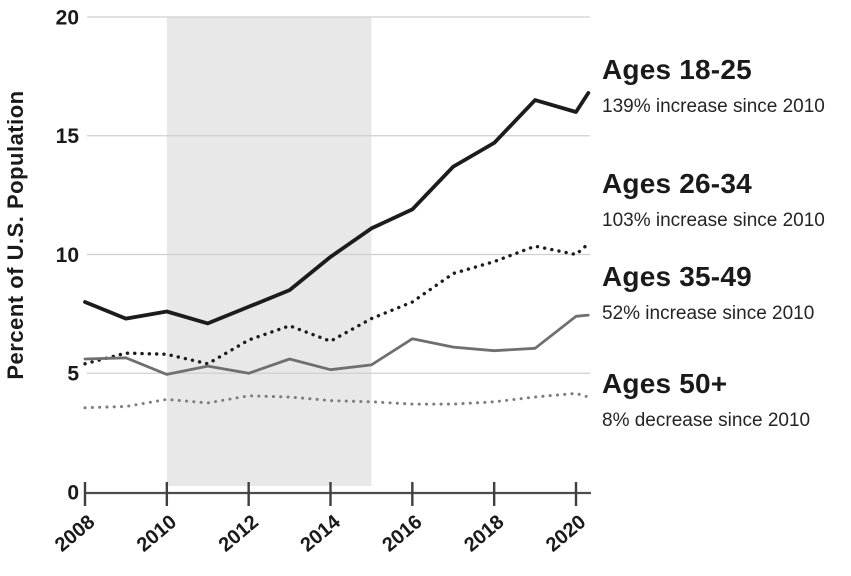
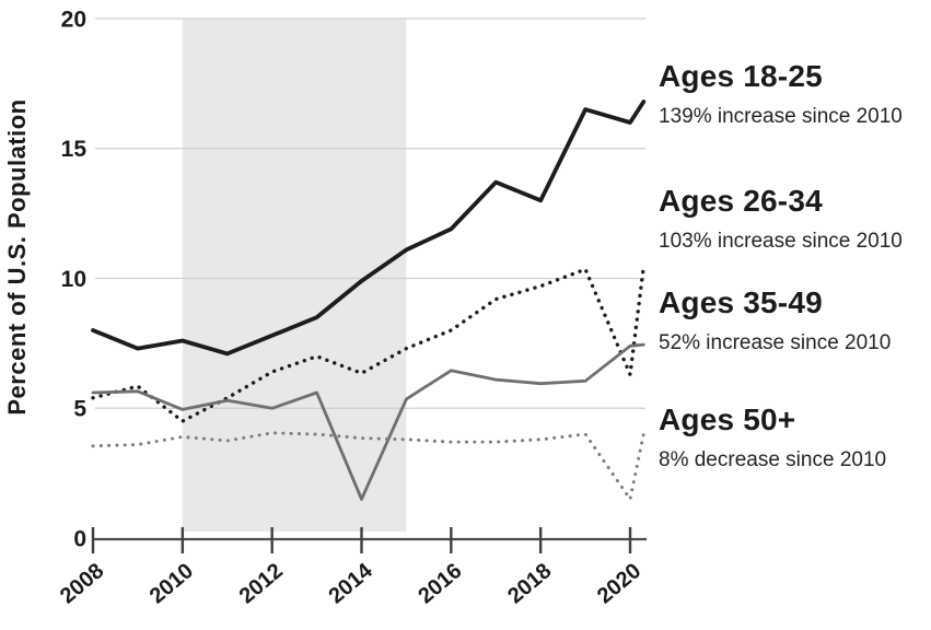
Ages 26-34/2010: 5.8 -> 4.5
Ages 35-49/2014: 5.2 -> 1.5
Ages 18-25/2018: 14.7 -> 13.0
Ages 26-34/2020: 10.0 -> 6.3
Ages 50+/2020: 4.2 -> 1.5
